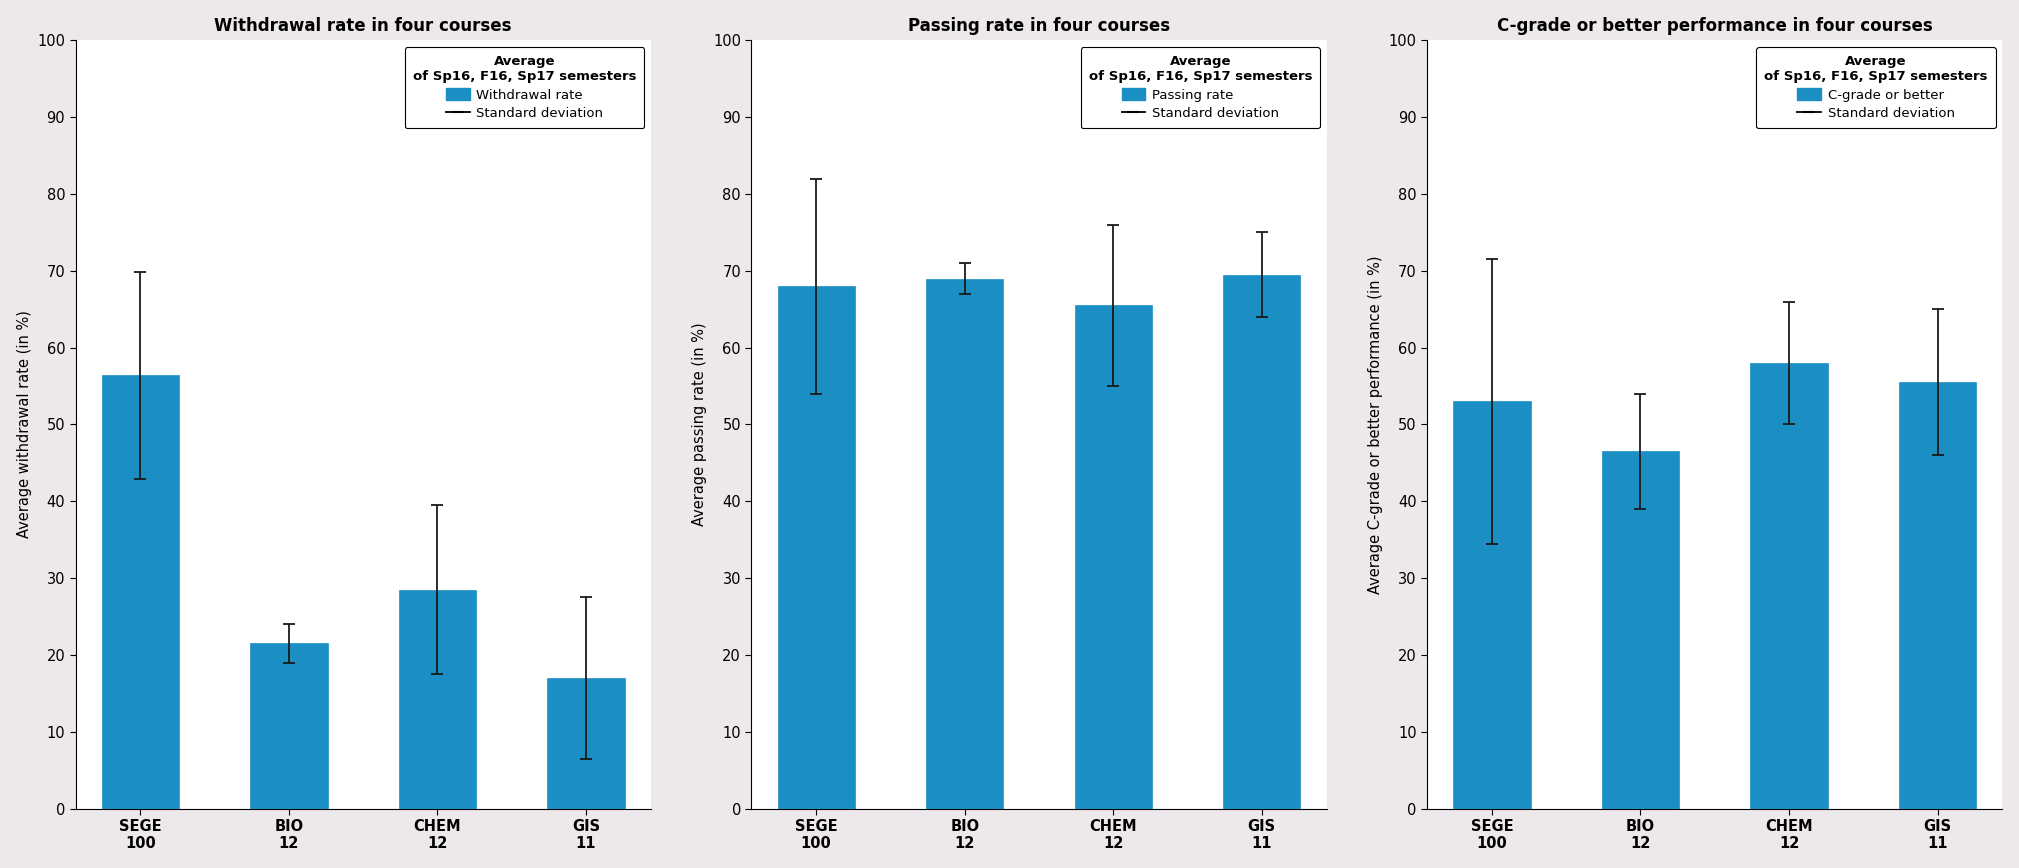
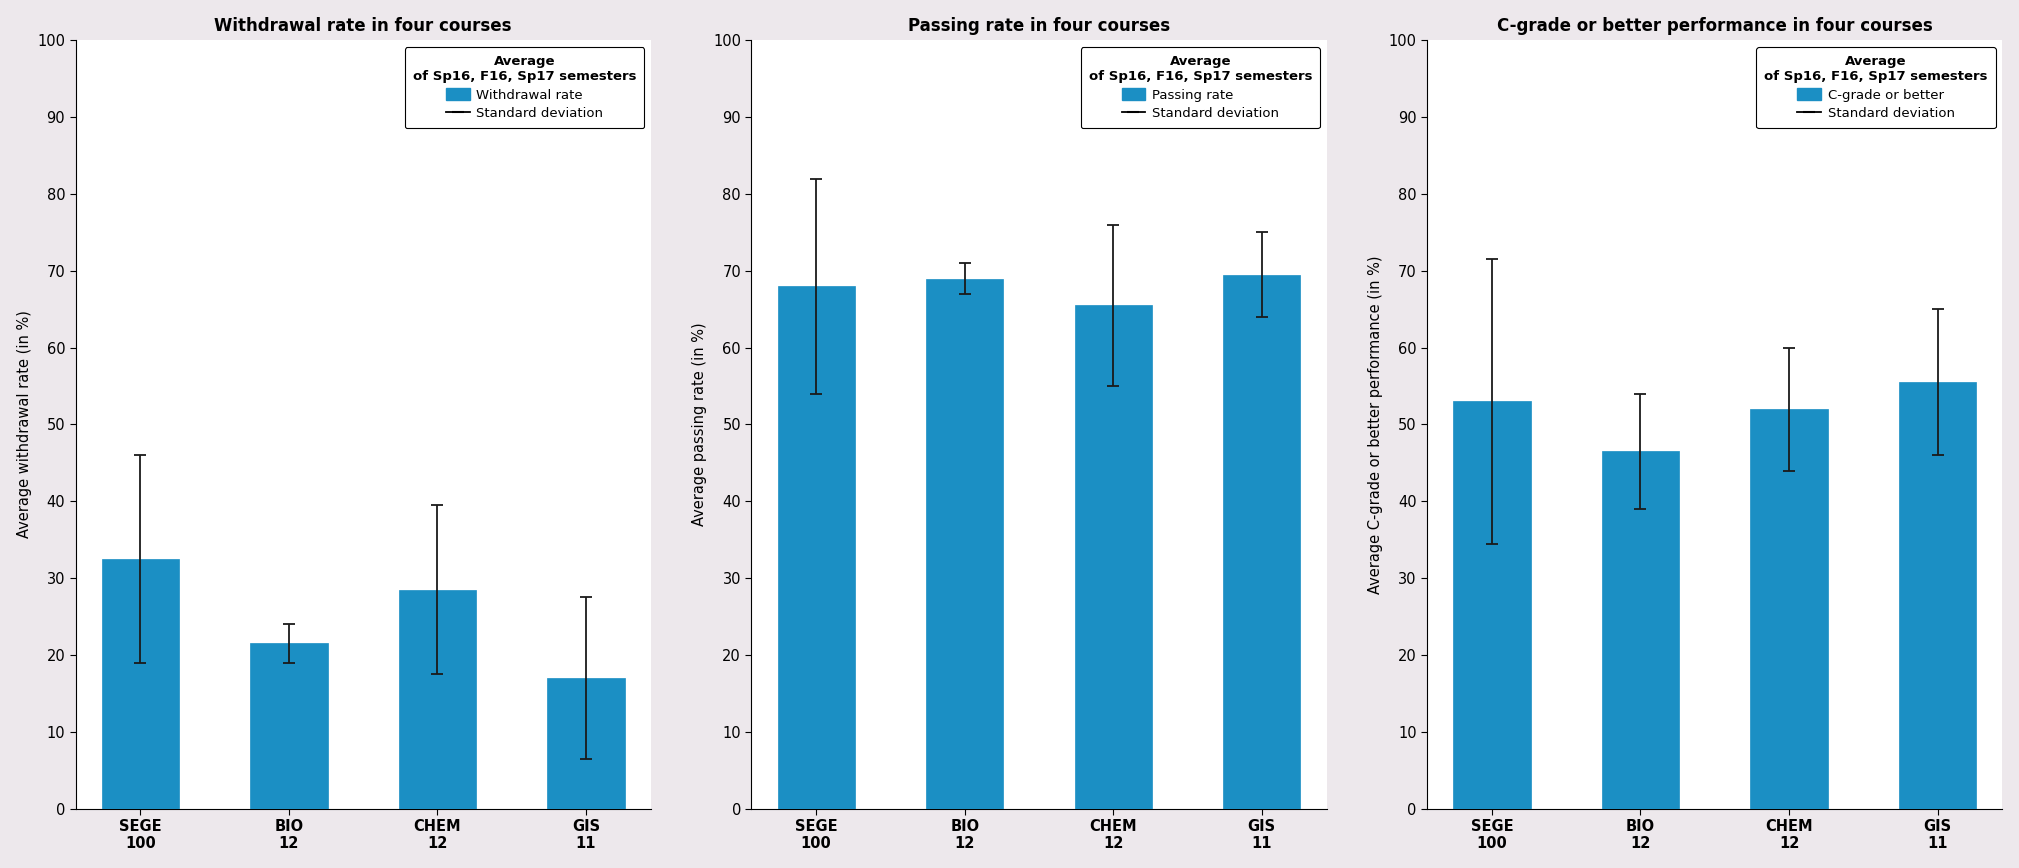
Withdrawal rate in four courses/SEGE 100: 56.4 -> 32.5
C-grade or better performance in four courses/CHEM 12: 58.0 -> 52.0
